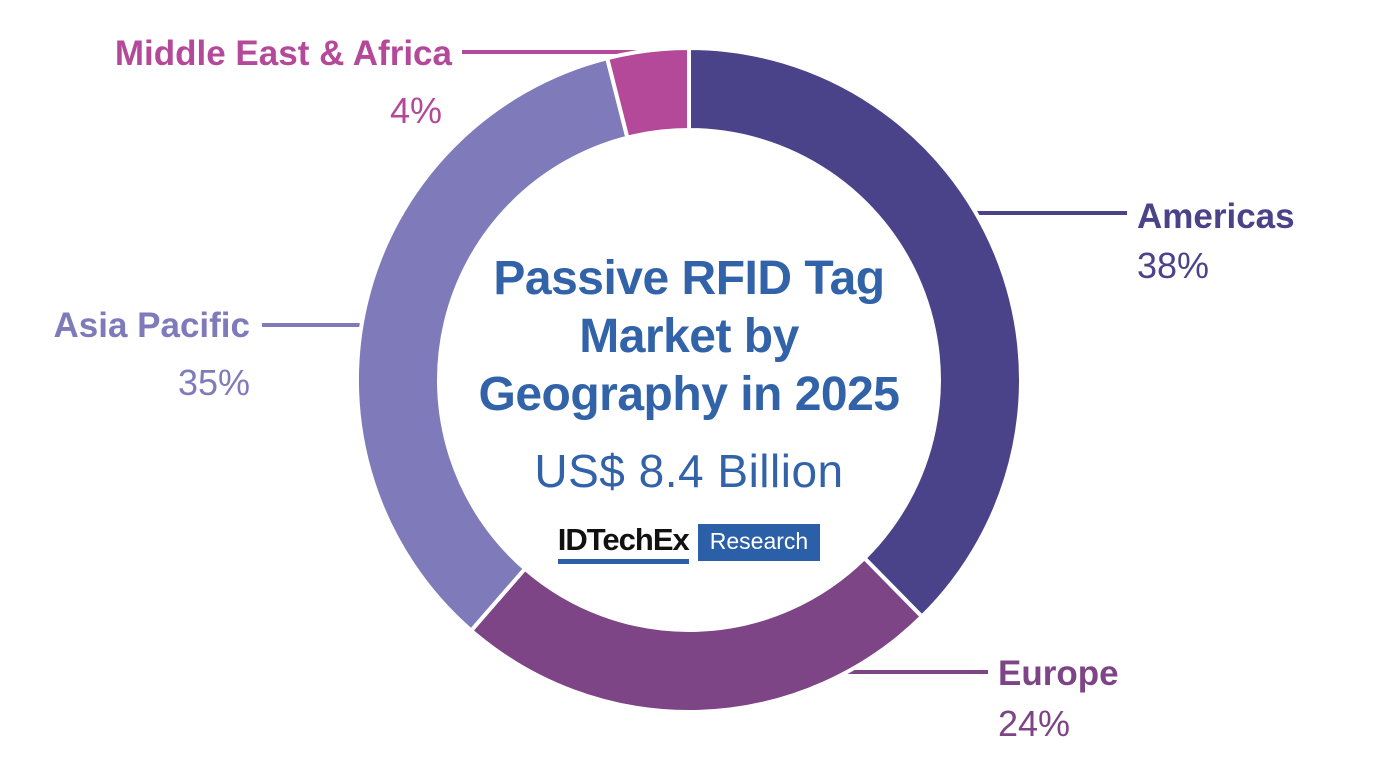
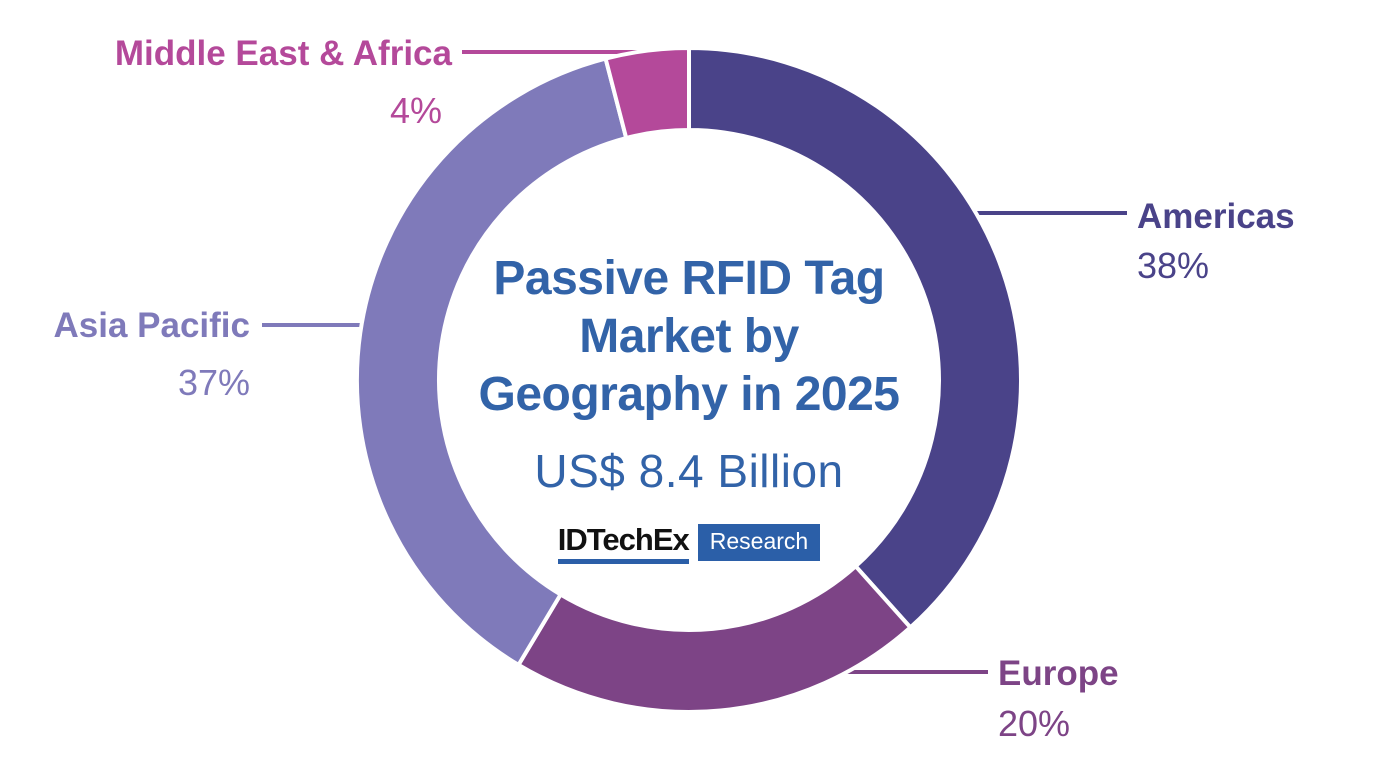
Europe: 24% -> 20%
Asia Pacific: 35% -> 37%
